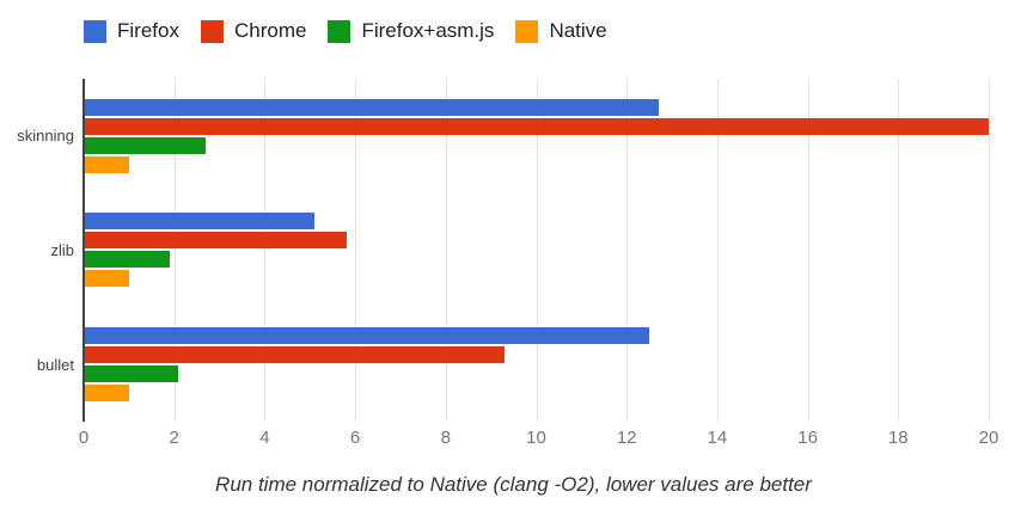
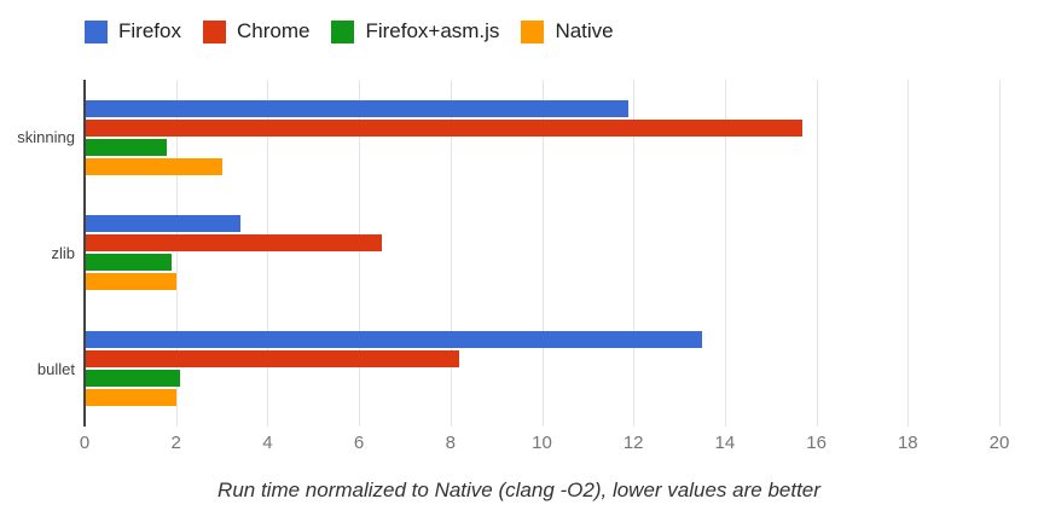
Firefox/skinning: 12.7 -> 11.9
Chrome/skinning: 20.0 -> 15.7
Firefox+asm.js/skinning: 2.7 -> 1.8
Native/skinning: 1 -> 3
Firefox/zlib: 5.1 -> 3.4
Chrome/zlib: 5.8 -> 6.5
Native/zlib: 1 -> 2
Firefox/bullet: 12.5 -> 13.5
Chrome/bullet: 9.3 -> 8.2
Native/bullet: 1 -> 2
